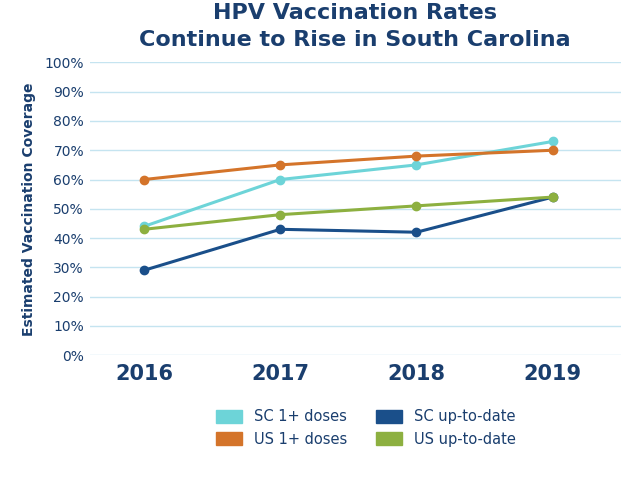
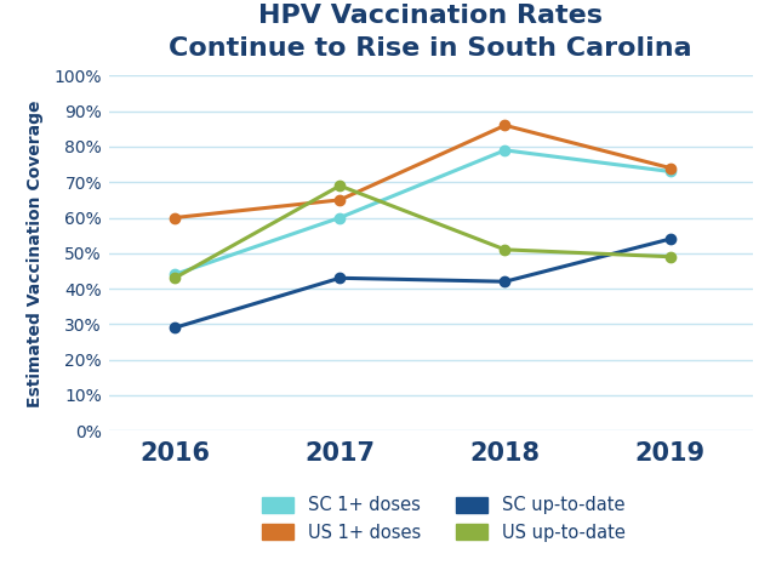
US up-to-date/2017: 48% -> 69%
SC 1+ doses/2018: 65% -> 79%
US 1+ doses/2018: 68% -> 86%
US 1+ doses/2019: 70% -> 74%
US up-to-date/2019: 54% -> 49%
